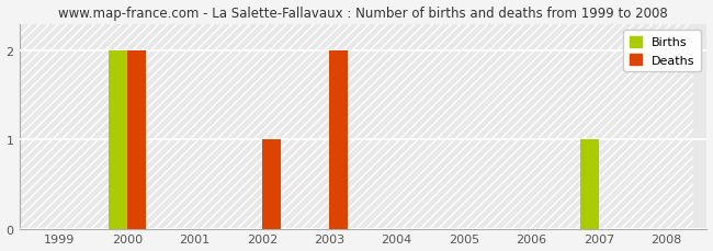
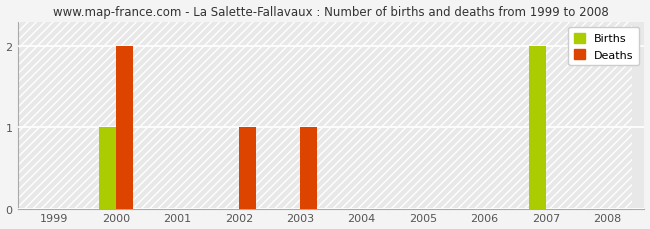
Births/2000: 2 -> 1
Deaths/2003: 2 -> 1
Births/2007: 1 -> 2
